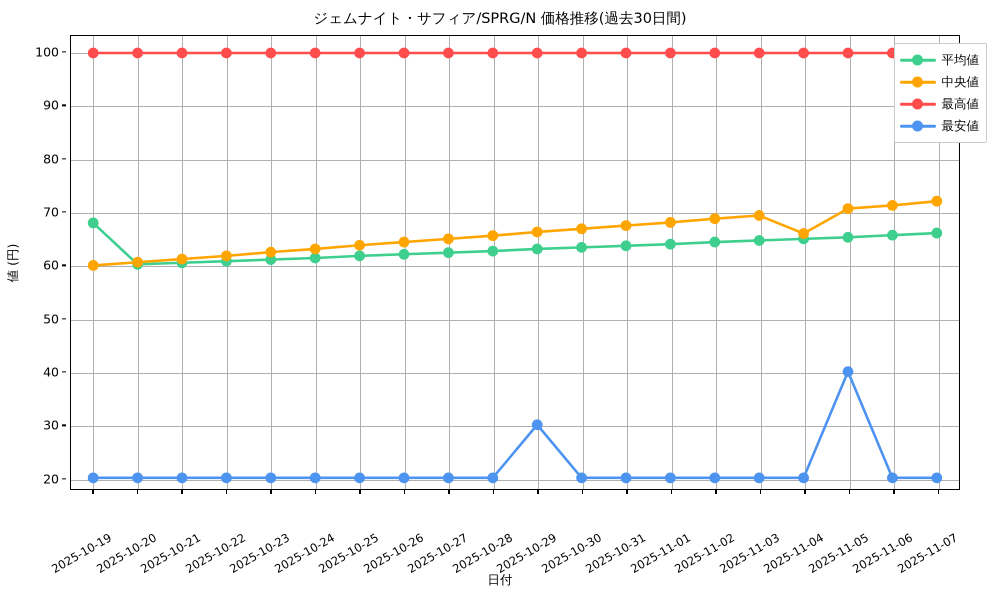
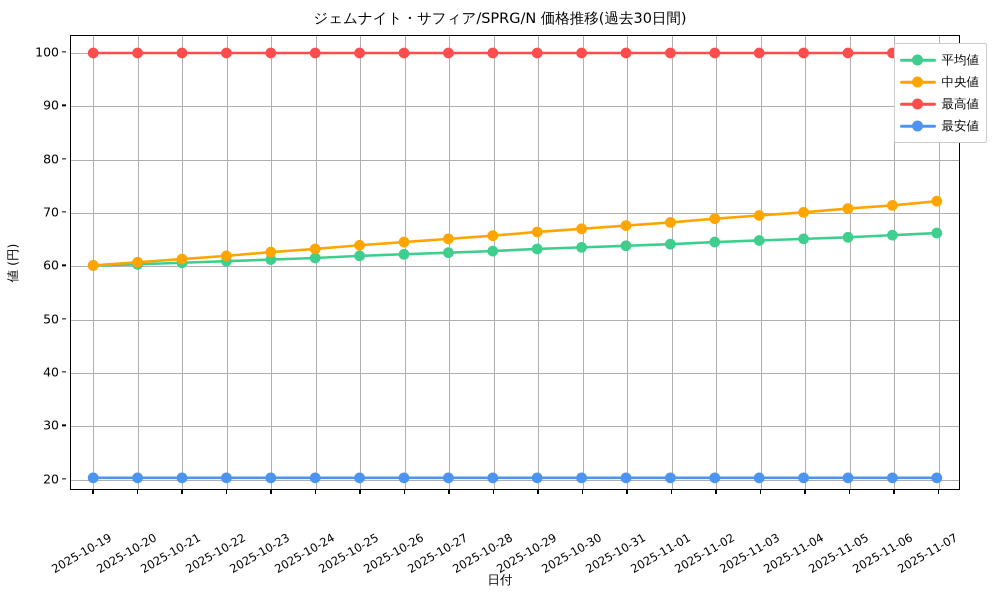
平均値/2025-10-19: 68 -> 60
最安値/2025-10-29: 30 -> 20
中央値/2025-11-04: 66 -> 70
最安値/2025-11-05: 40 -> 20
